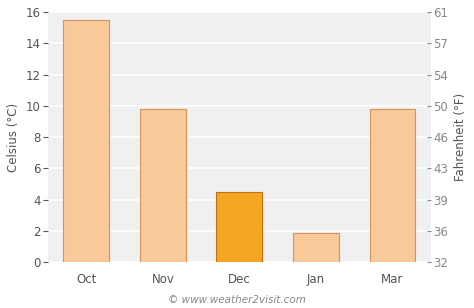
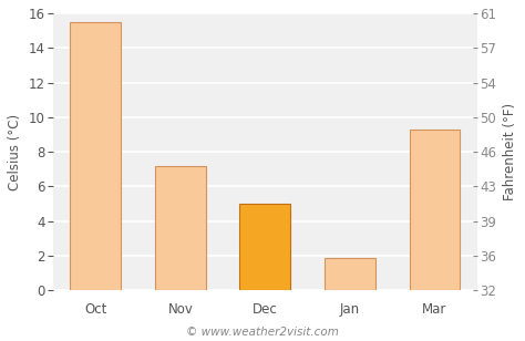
Nov: 9.8 -> 7.2
Dec: 4.5 -> 5.0
Mar: 9.8 -> 9.3
